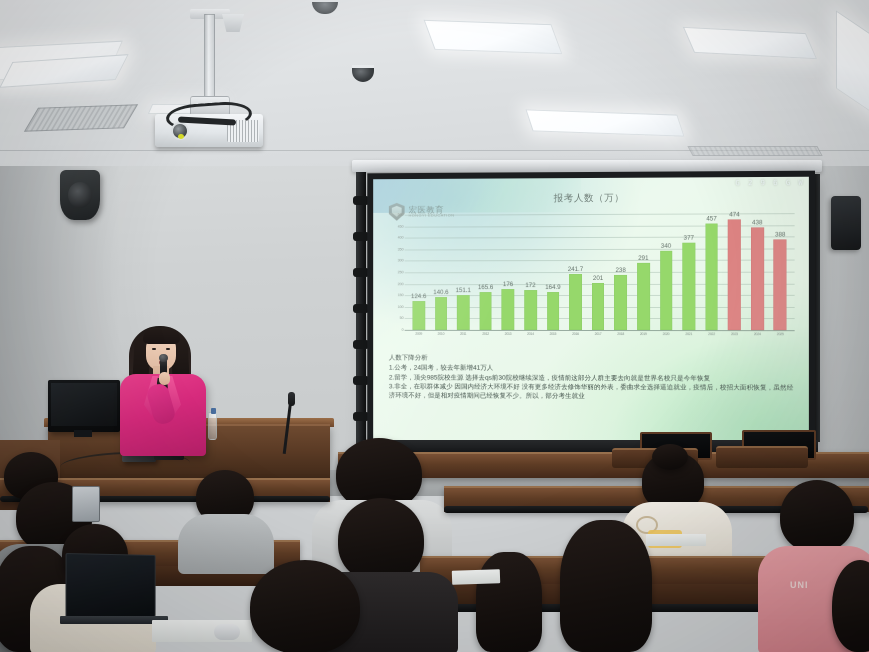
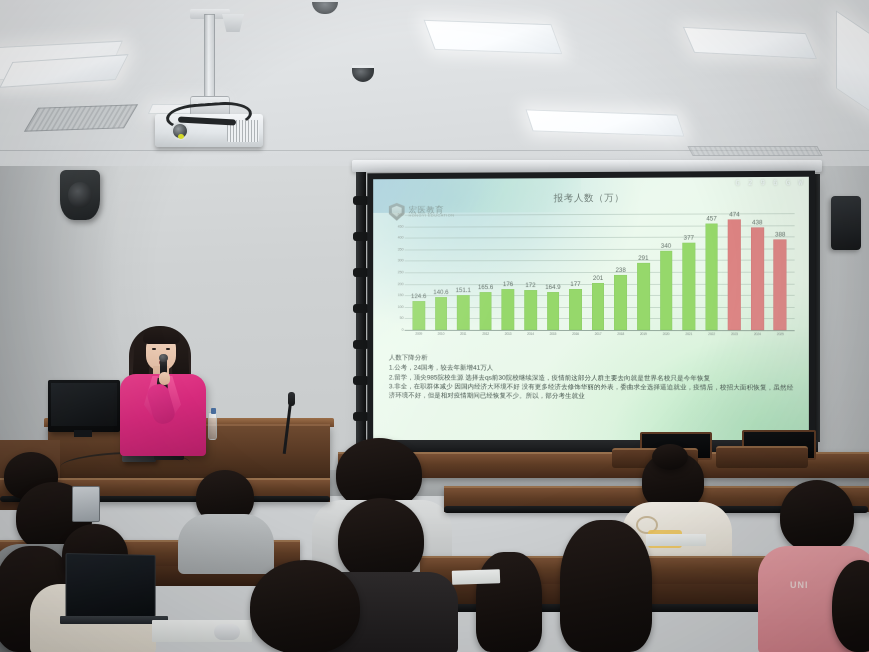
2016: 241.7 -> 177
